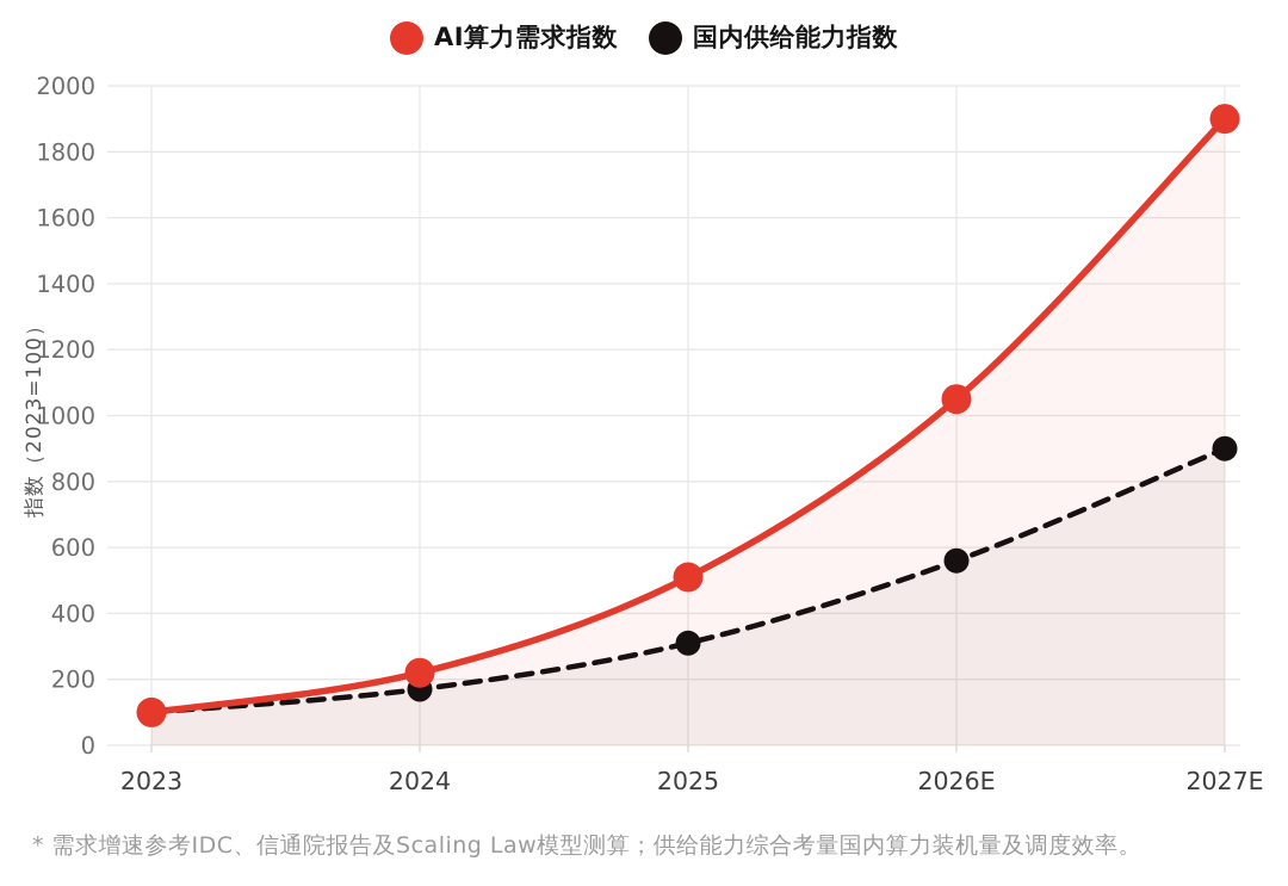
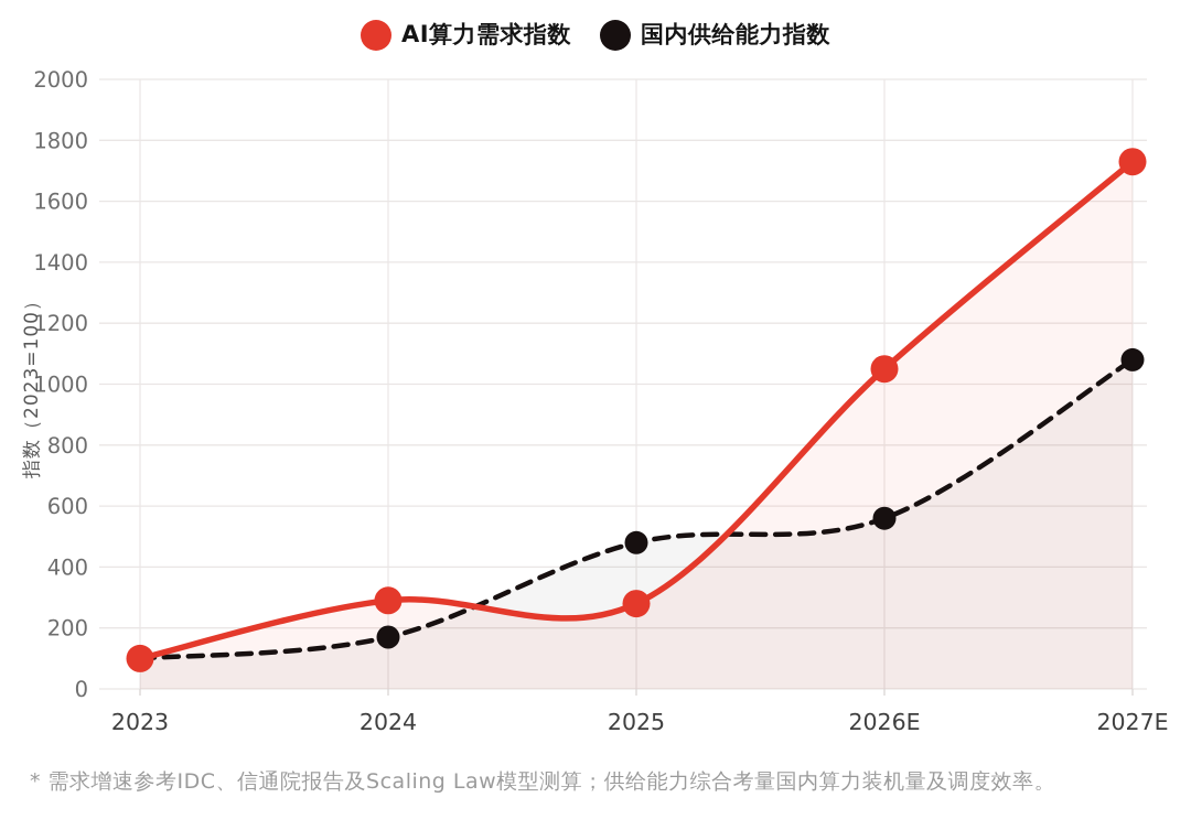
AI算力需求指数/2024: 220 -> 290
AI算力需求指数/2025: 510 -> 280
国内供给能力指数/2025: 310 -> 480
AI算力需求指数/2027E: 1900 -> 1730
国内供给能力指数/2027E: 900 -> 1080
